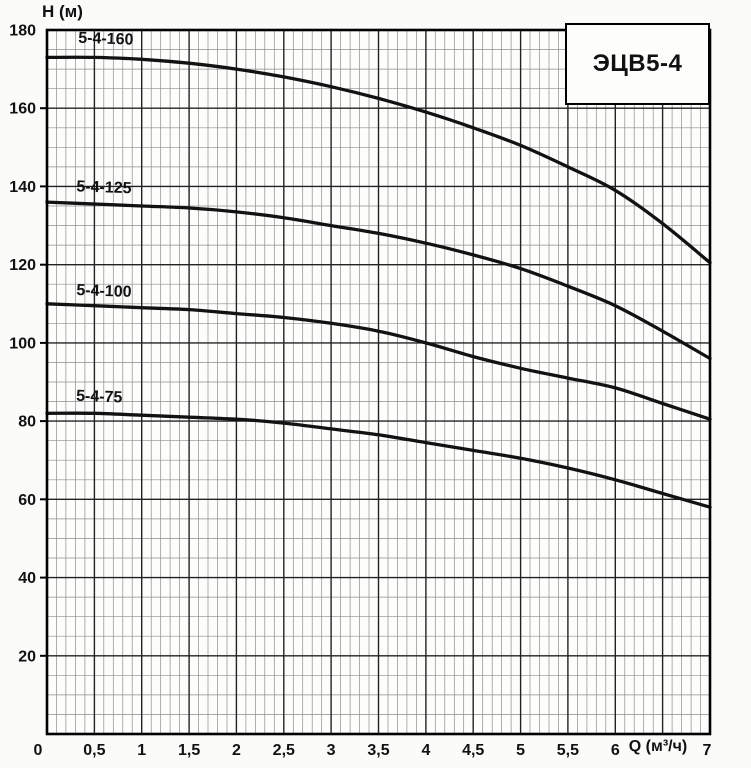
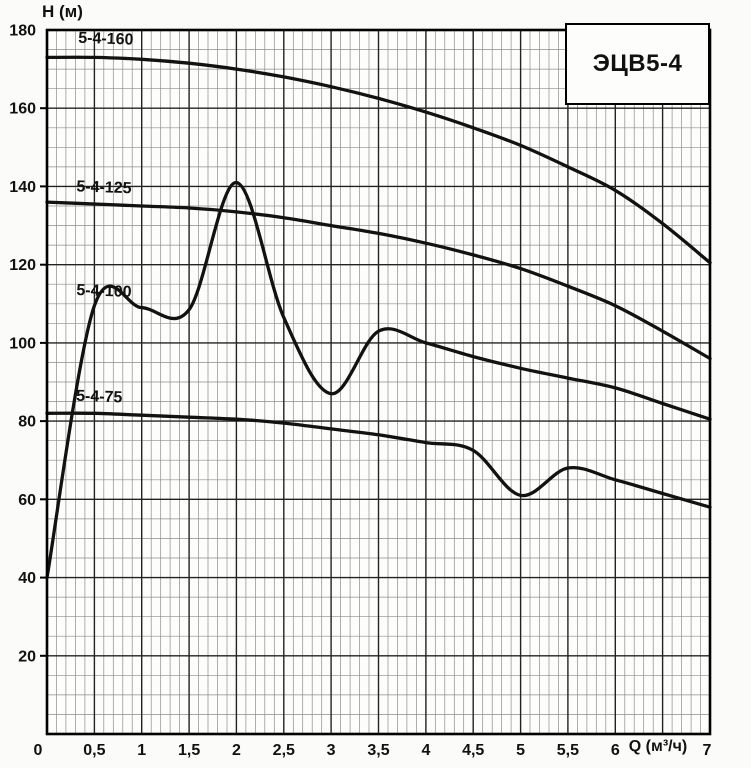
5-4-100/0: 110 -> 40
5-4-100/2: 108 -> 141
5-4-100/3: 105 -> 87
5-4-75/5: 70 -> 61
